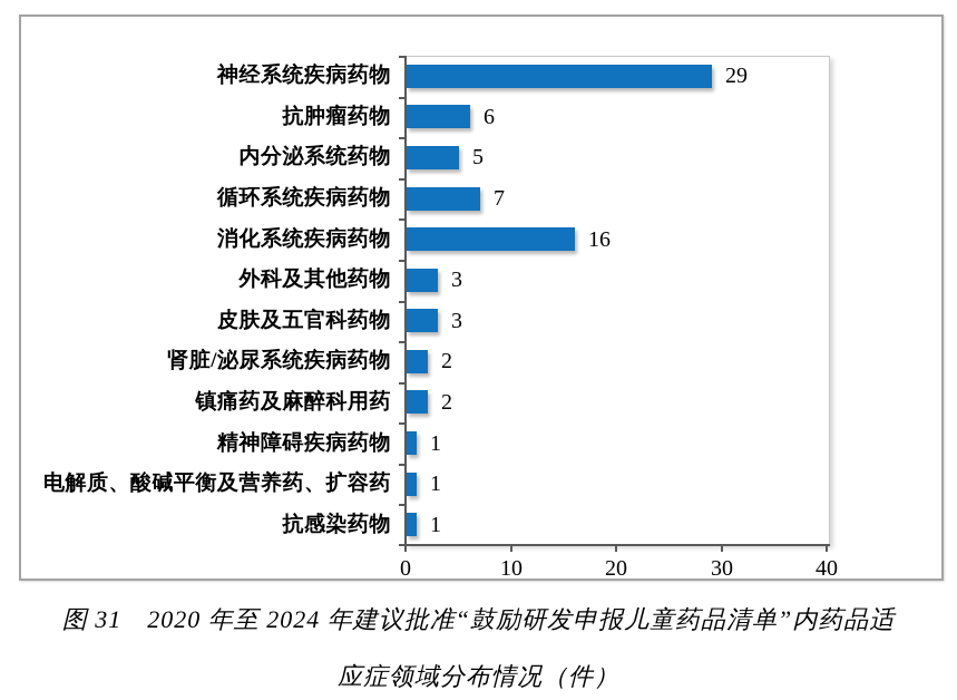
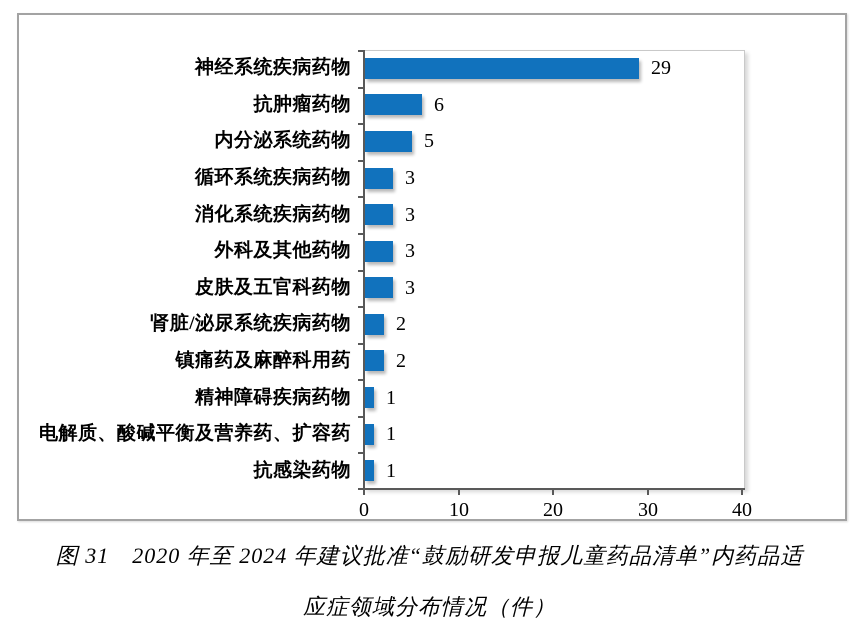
循环系统疾病药物: 7 -> 3
消化系统疾病药物: 16 -> 3
